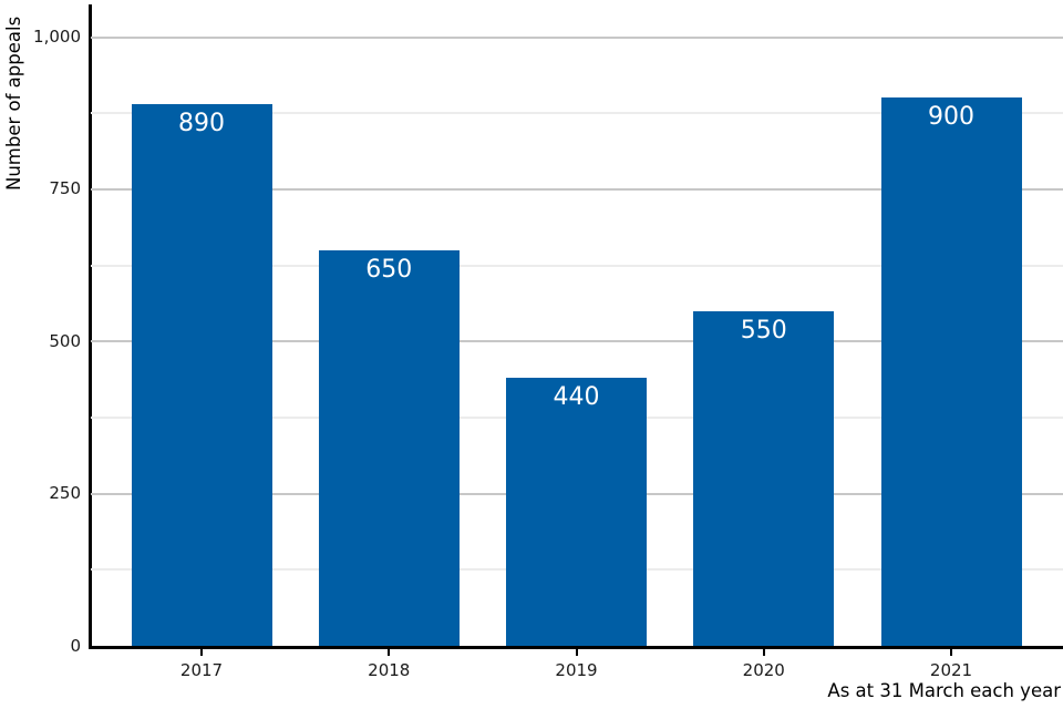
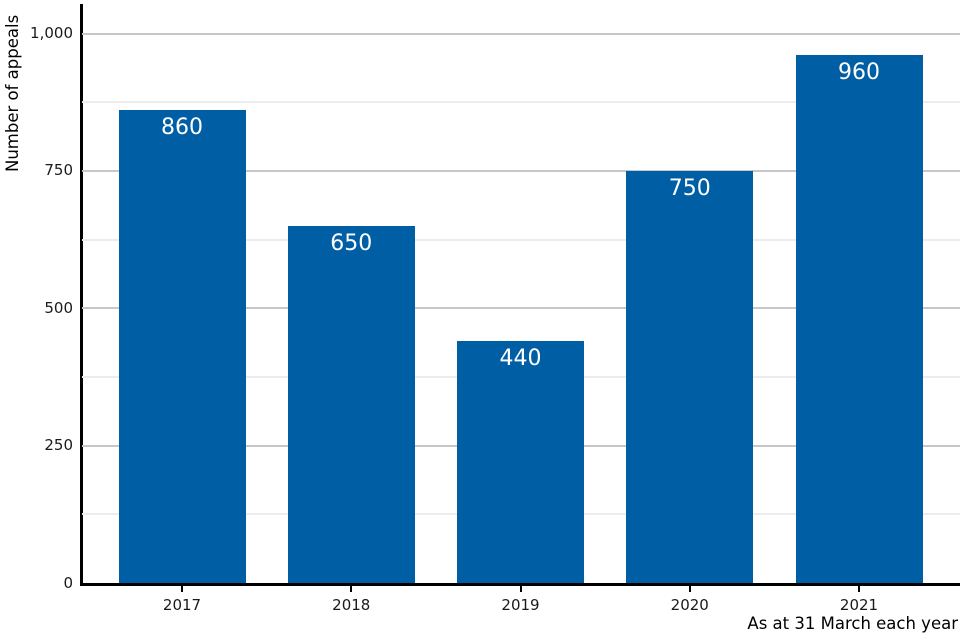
2017: 890 -> 860
2020: 550 -> 750
2021: 900 -> 960
